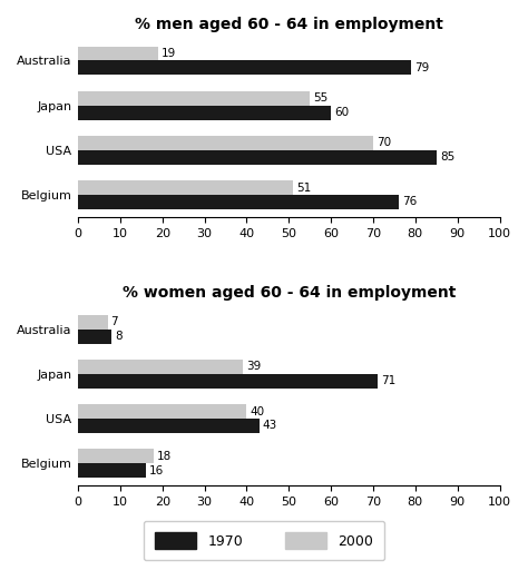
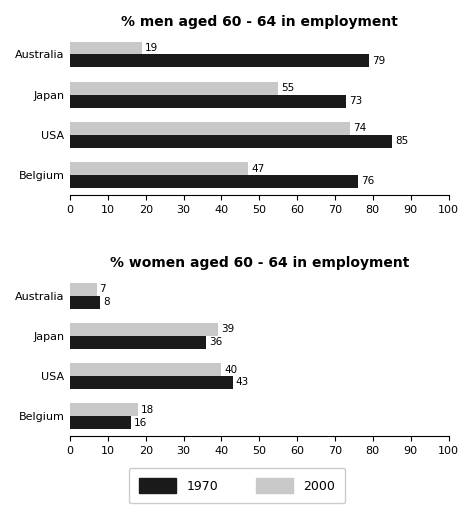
% men aged 60 - 64 in employment/1970/Japan: 60 -> 73
% men aged 60 - 64 in employment/2000/USA: 70 -> 74
% men aged 60 - 64 in employment/2000/Belgium: 51 -> 47
% women aged 60 - 64 in employment/1970/Japan: 71 -> 36
